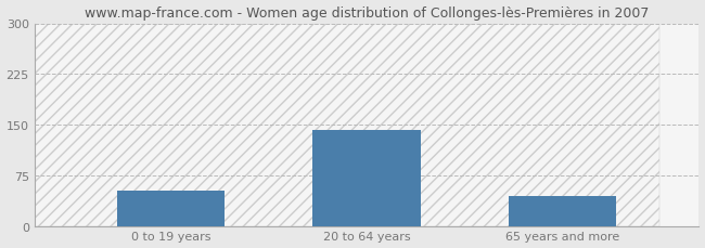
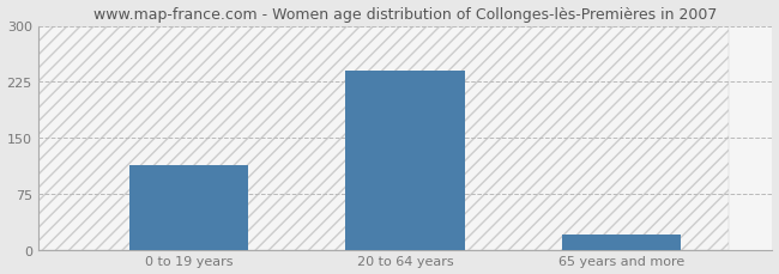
0 to 19 years: 52 -> 113
20 to 64 years: 142 -> 240
65 years and more: 44 -> 20
